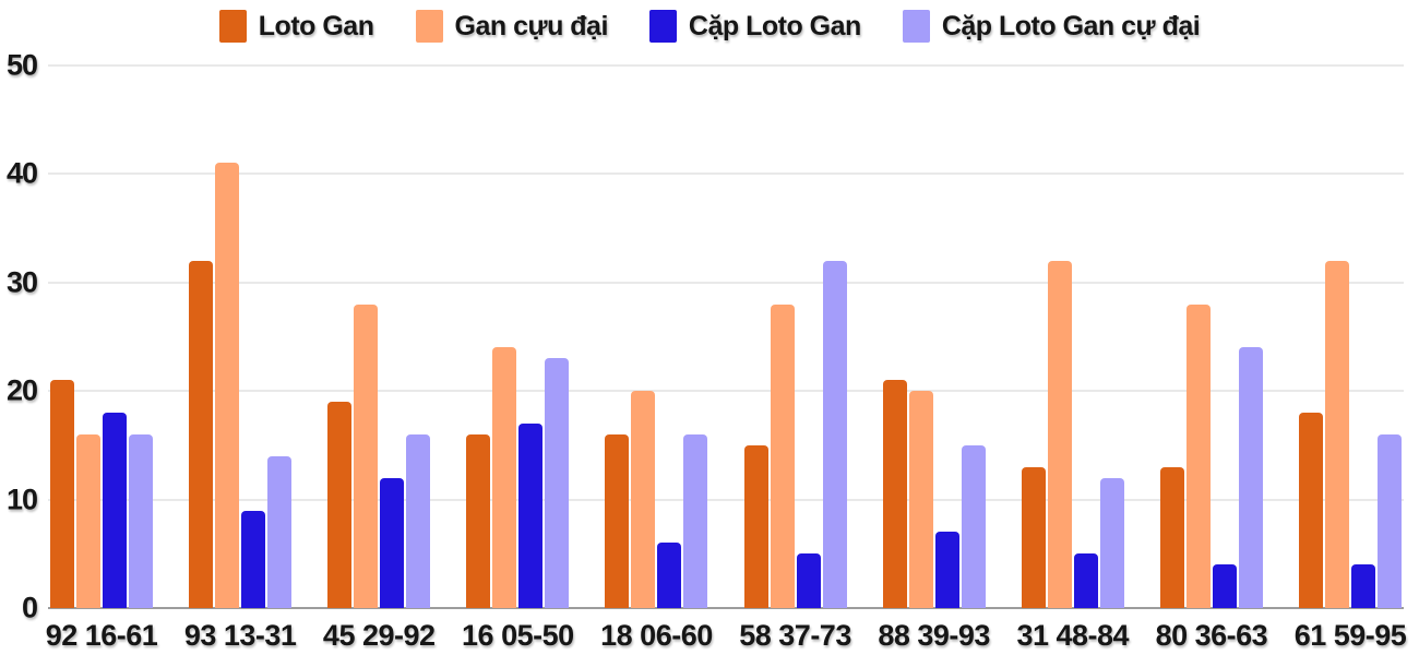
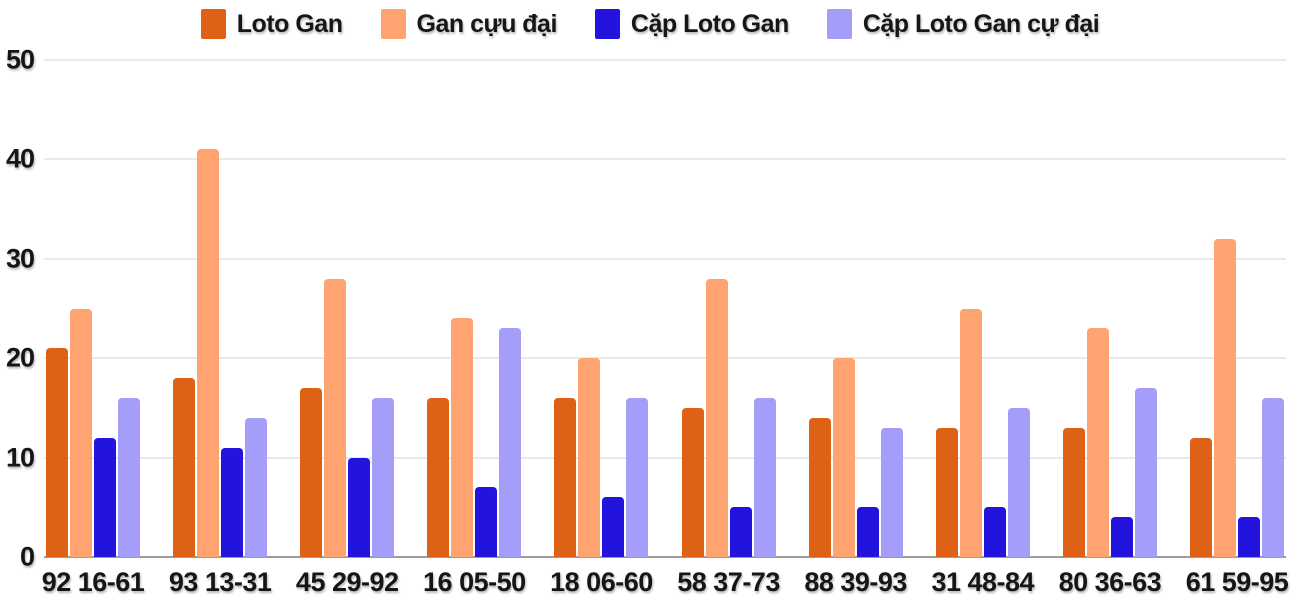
Gan cựu đại/92 16-61: 16 -> 25
Cặp Loto Gan/92 16-61: 18 -> 12
Loto Gan/93 13-31: 32 -> 18
Cặp Loto Gan/93 13-31: 9 -> 11
Loto Gan/45 29-92: 19 -> 17
Cặp Loto Gan/45 29-92: 12 -> 10
Cặp Loto Gan/16 05-50: 17 -> 7
Cặp Loto Gan cự đại/58 37-73: 32 -> 16
Loto Gan/88 39-93: 21 -> 14
Cặp Loto Gan/88 39-93: 7 -> 5
Cặp Loto Gan cự đại/88 39-93: 15 -> 13
Gan cựu đại/31 48-84: 32 -> 25
Cặp Loto Gan cự đại/31 48-84: 12 -> 15
Gan cựu đại/80 36-63: 28 -> 23
Cặp Loto Gan cự đại/80 36-63: 24 -> 17
Loto Gan/61 59-95: 18 -> 12
